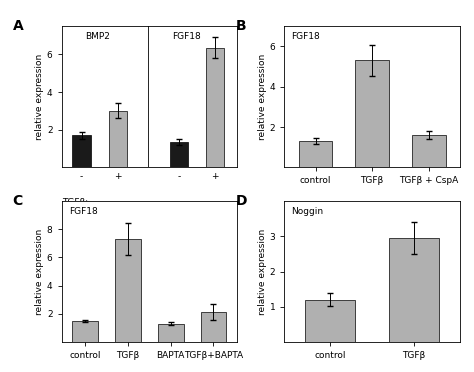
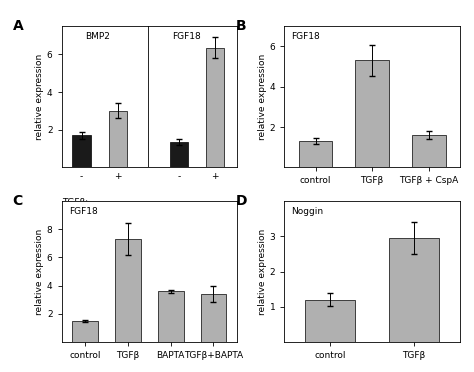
BAPTA: 1.3 -> 3.6
TGFβ+BAPTA: 2.1 -> 3.4
